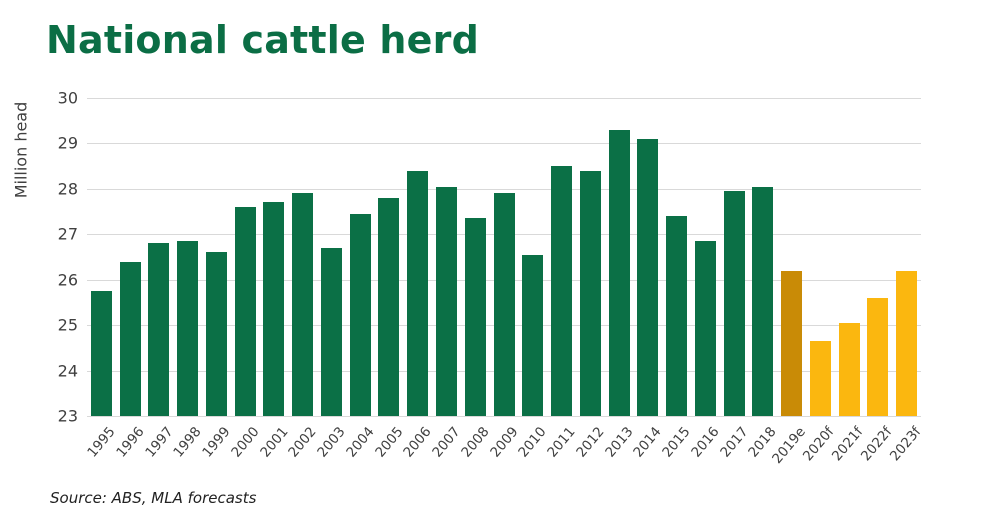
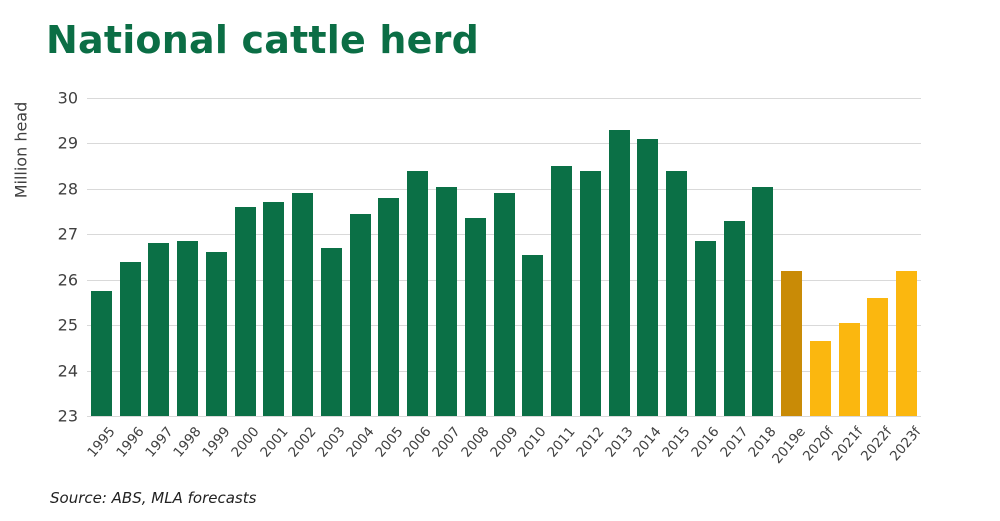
2015: 27.4 -> 28.4
2017: 27.9 -> 27.3
